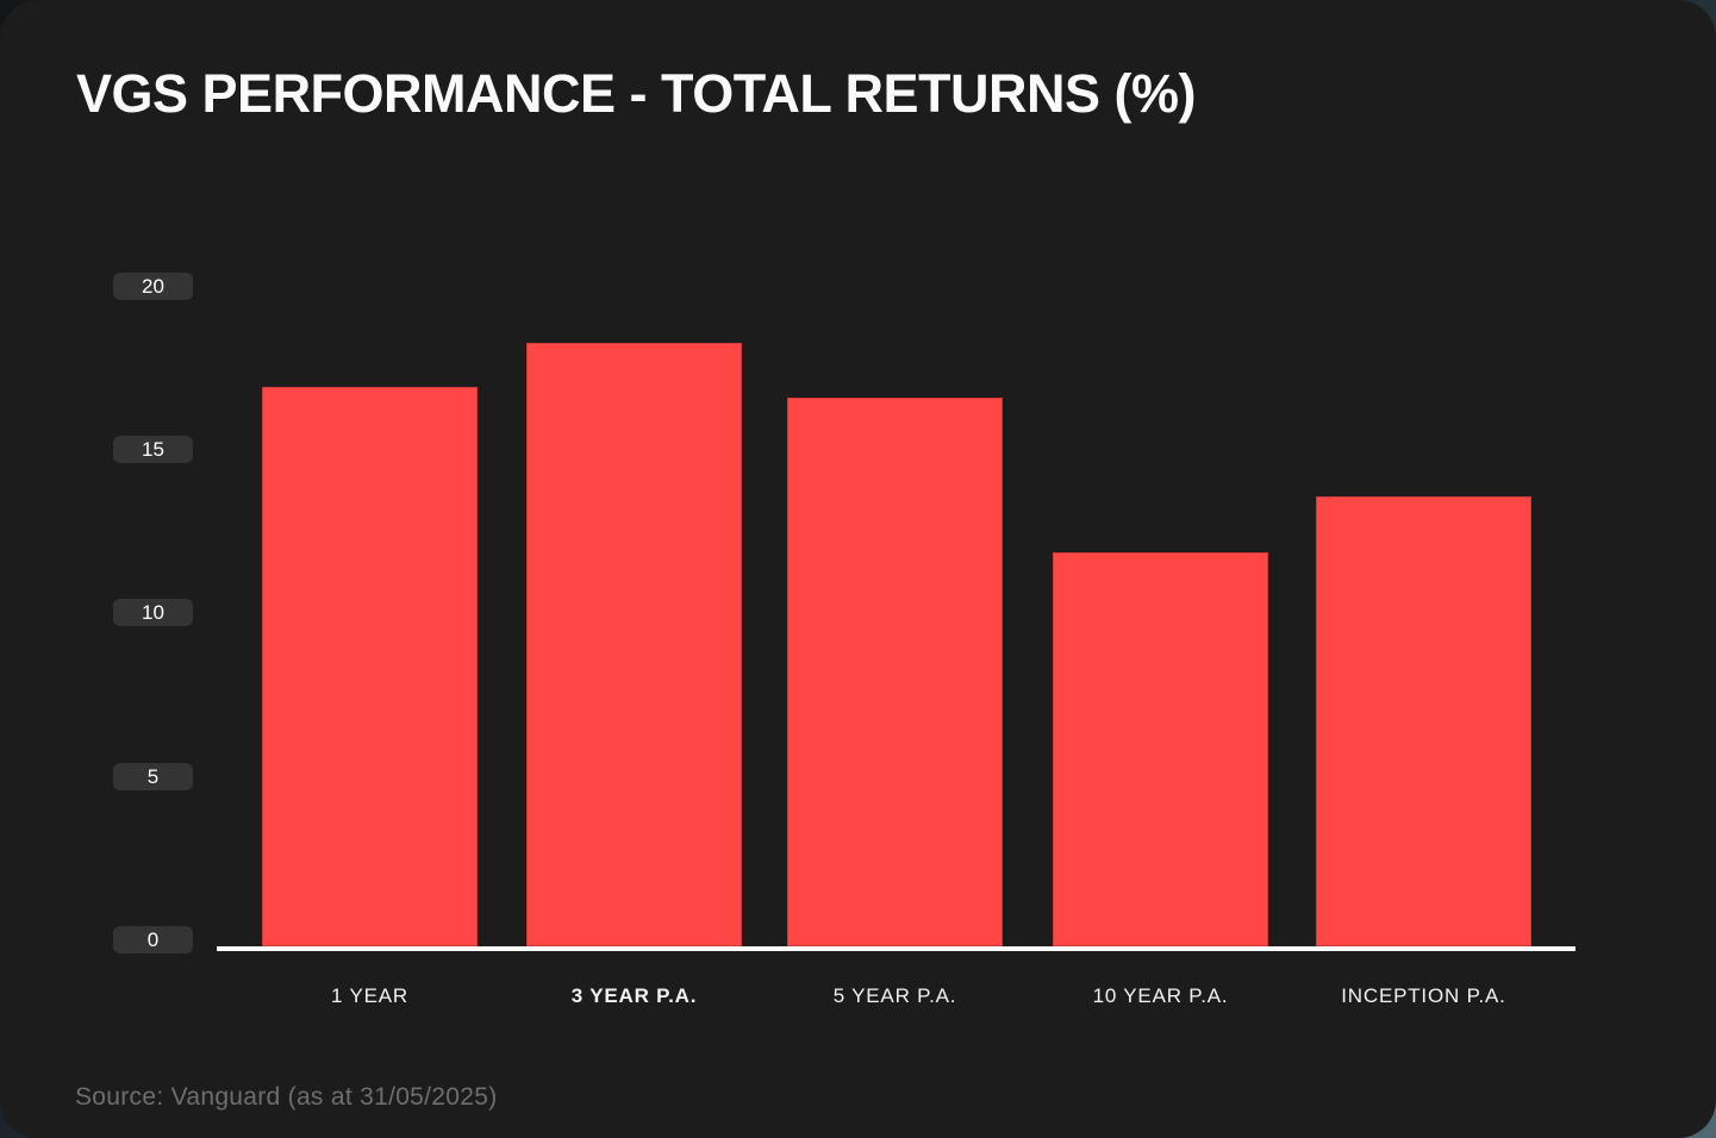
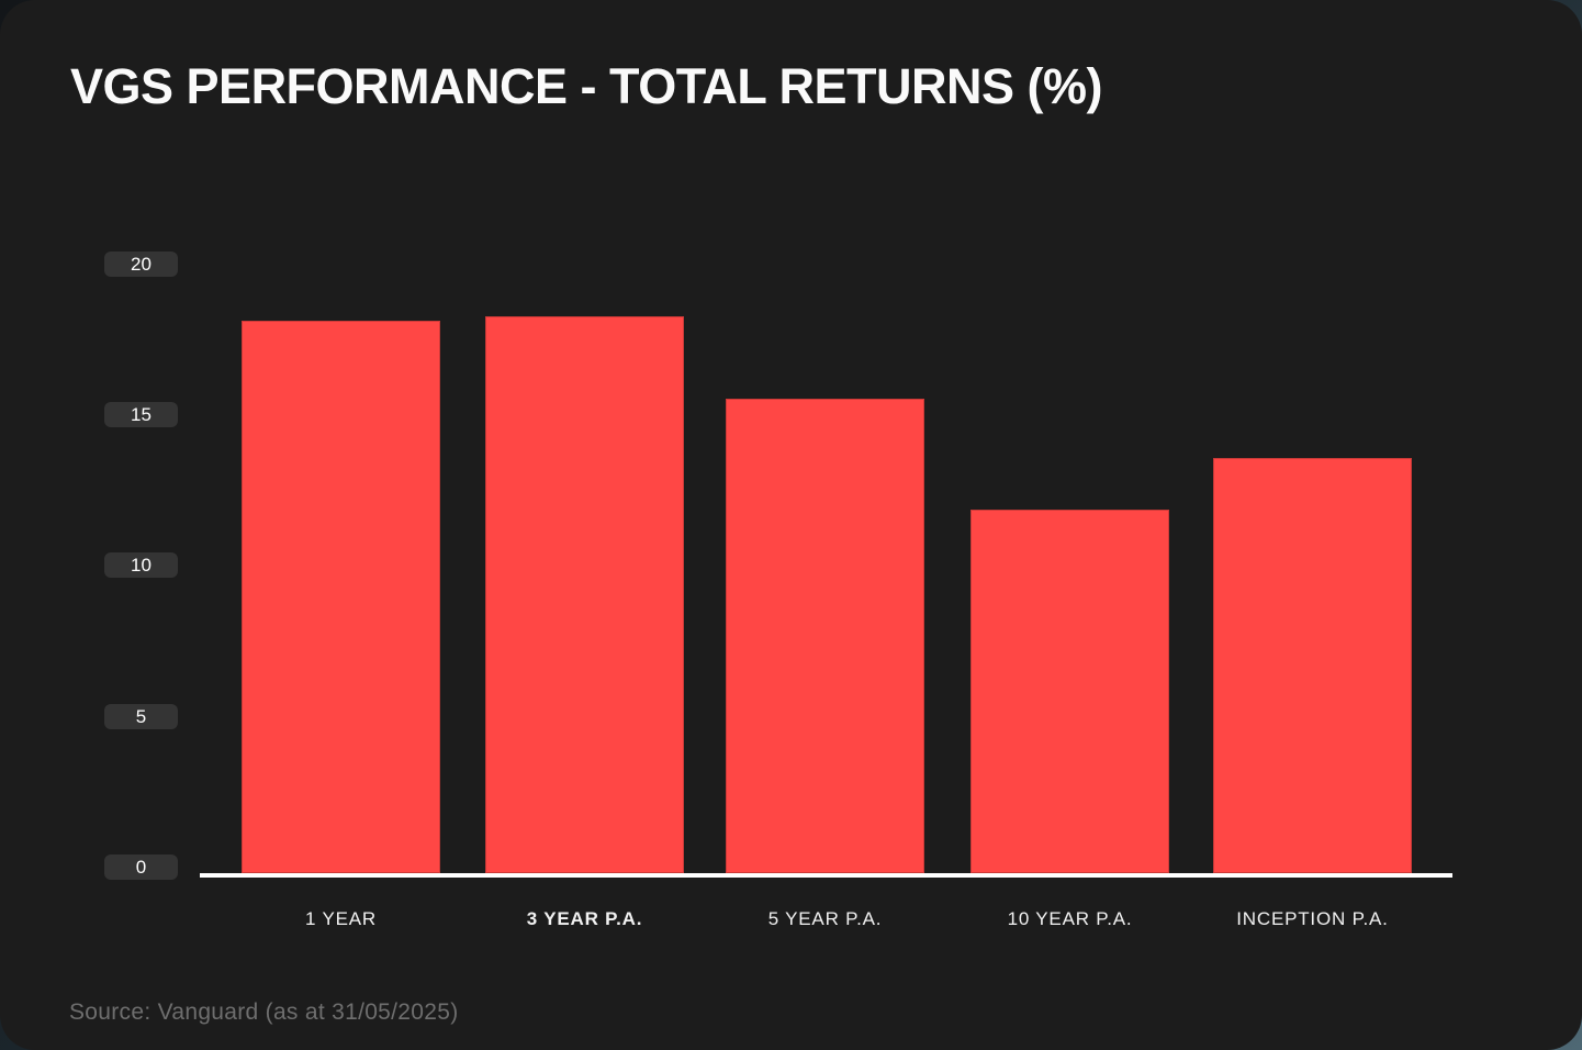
1 YEAR: 16.9 -> 18.1
5 YEAR P.A.: 16.6 -> 15.5
